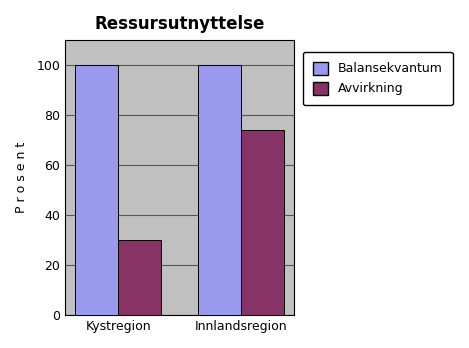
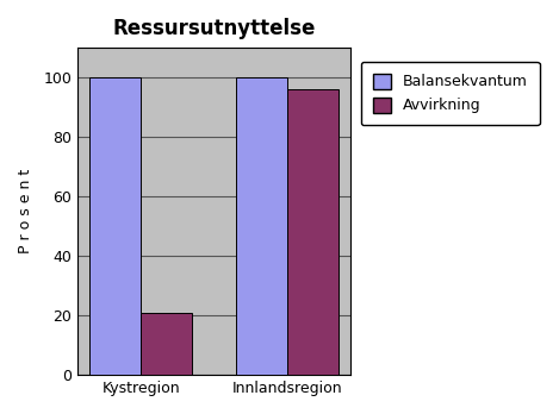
Avvirkning/Kystregion: 30 -> 21
Avvirkning/Innlandsregion: 74 -> 96
